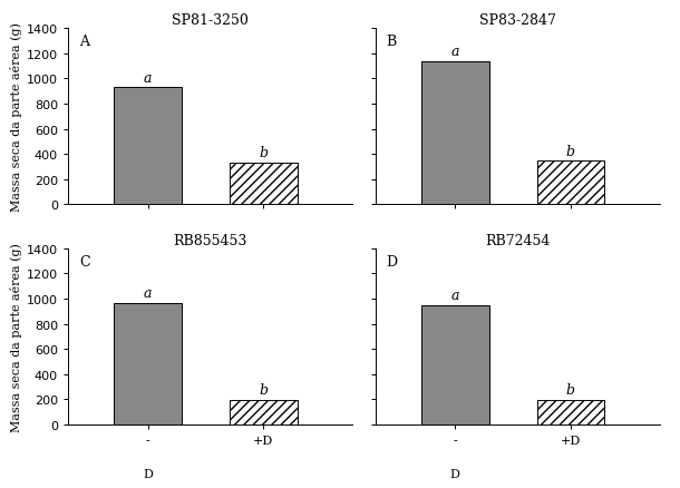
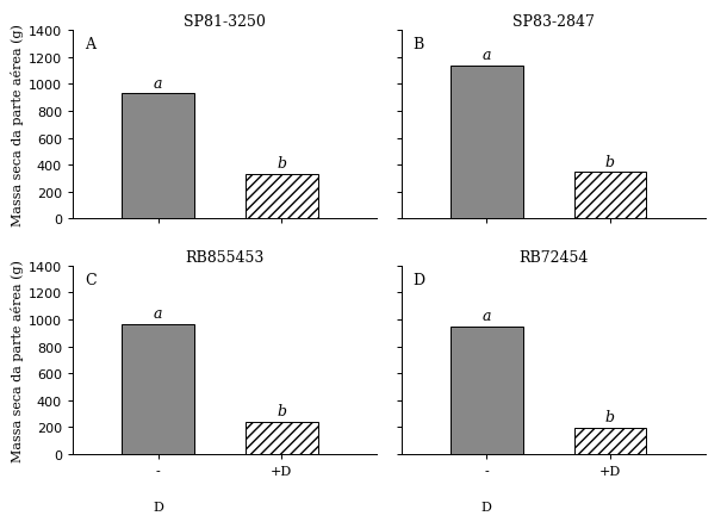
RB855453/+D: 200 -> 240
